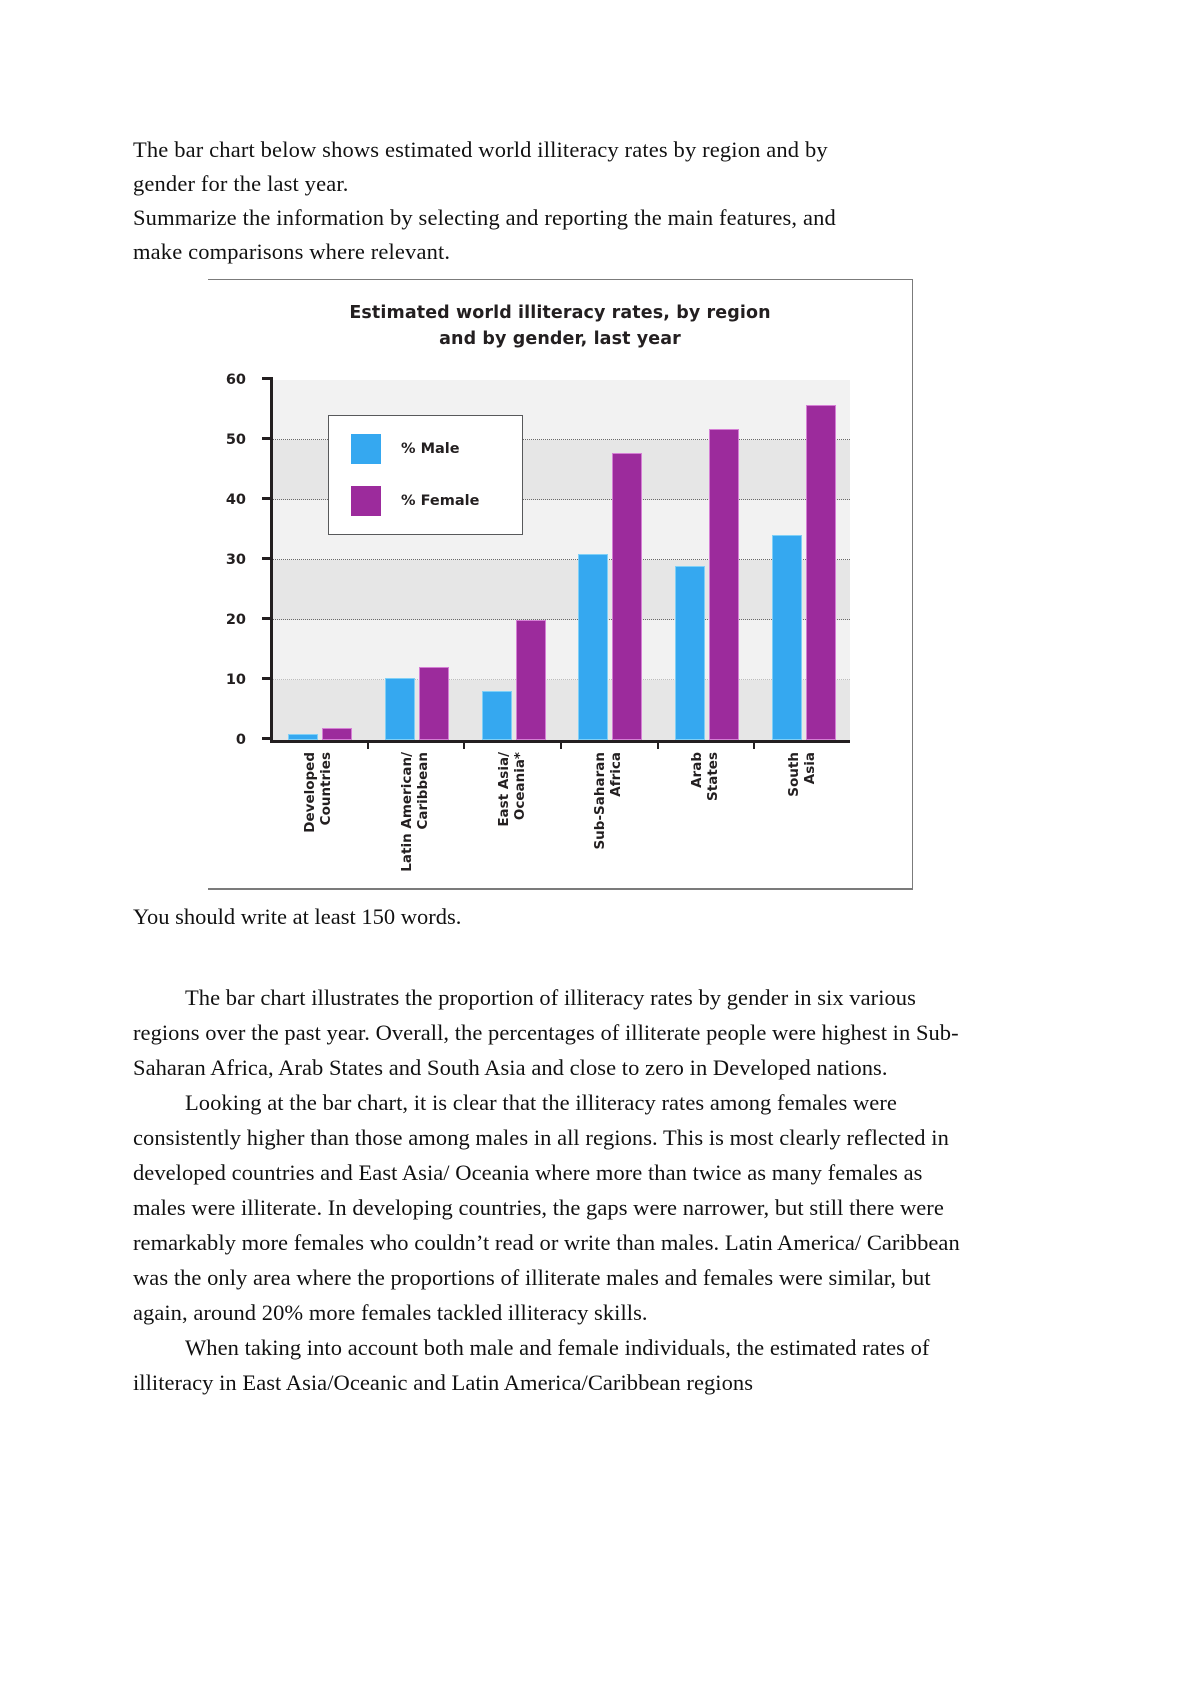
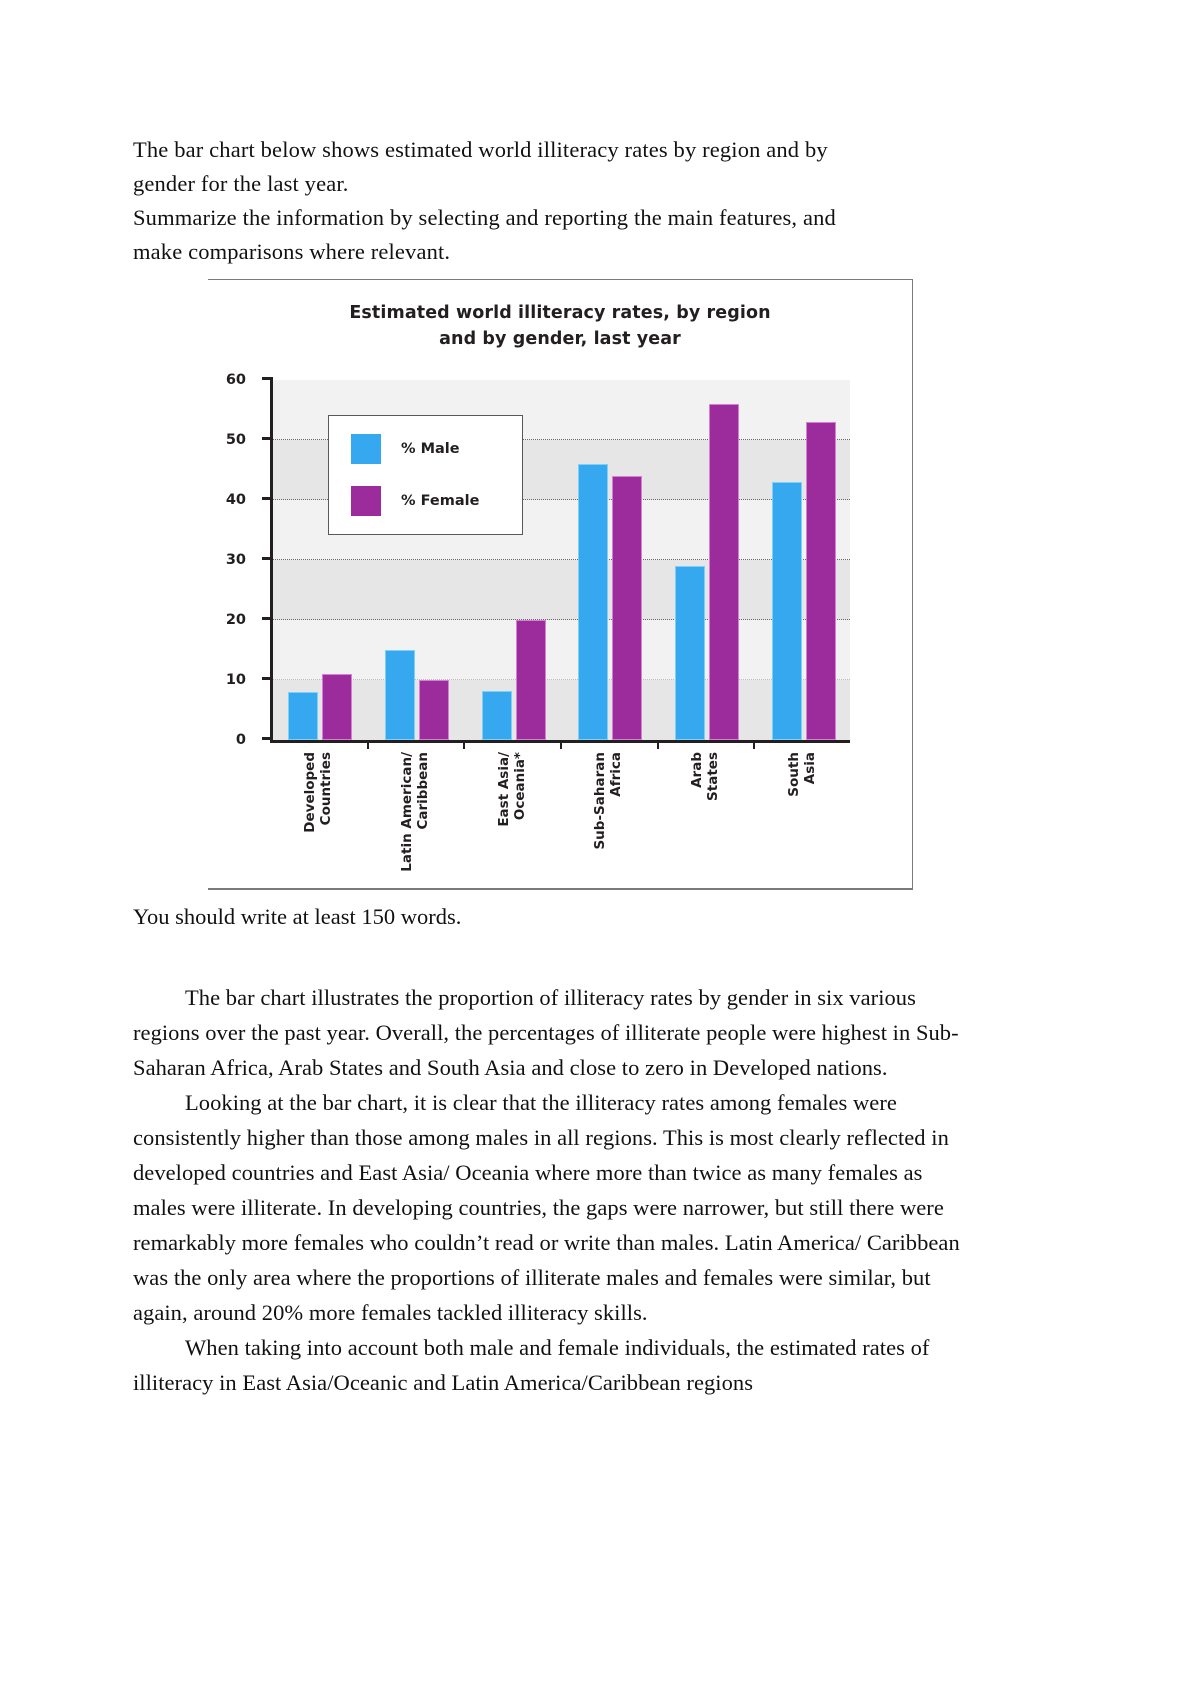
% Male/Developed Countries: 1 -> 8
% Female/Developed Countries: 2 -> 11
% Male/Latin American/ Caribbean: 10 -> 15
% Female/Latin American/ Caribbean: 12 -> 10
% Male/Sub-Saharan Africa: 31 -> 46
% Female/Sub-Saharan Africa: 48 -> 44
% Female/Arab States: 52 -> 56
% Male/South Asia: 34 -> 43
% Female/South Asia: 56 -> 53
